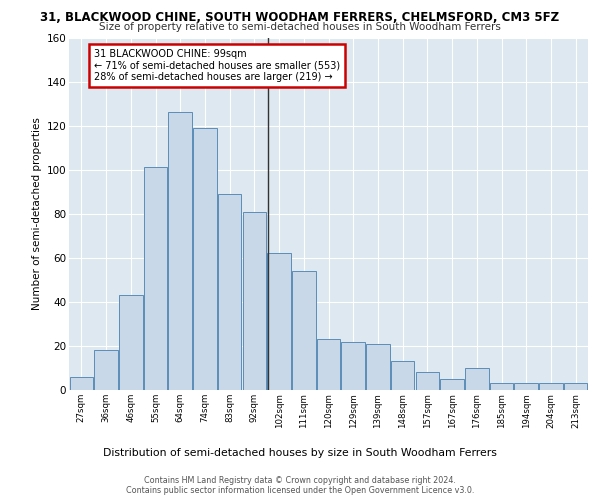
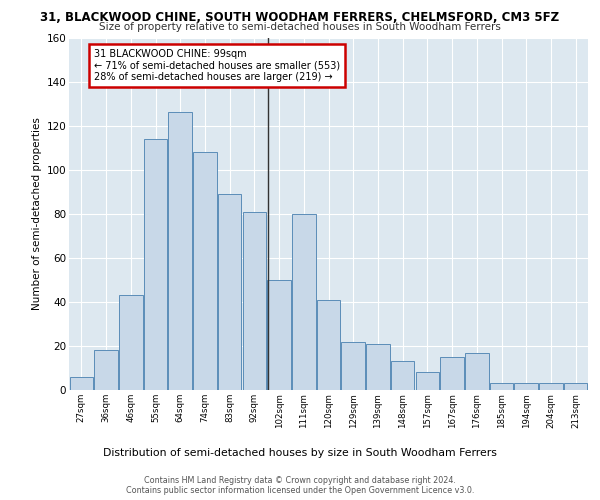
55sqm: 101 -> 114
74sqm: 119 -> 108
102sqm: 62 -> 50
111sqm: 54 -> 80
120sqm: 23 -> 41
167sqm: 5 -> 15
176sqm: 10 -> 17
